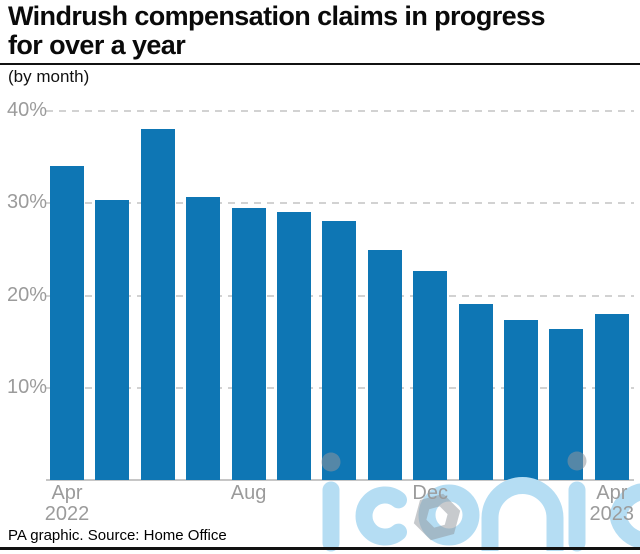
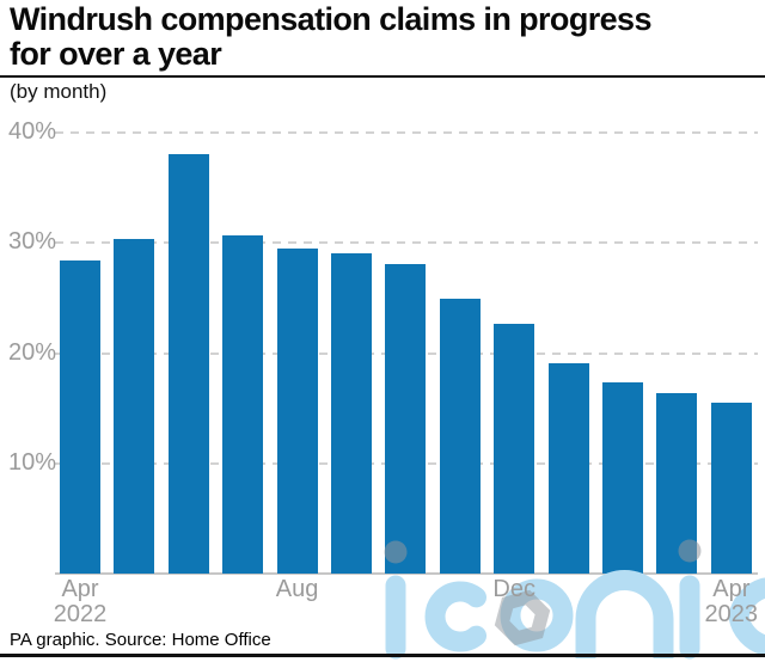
Apr 2022: 34% -> 28%
Apr 2023: 18% -> 16%
